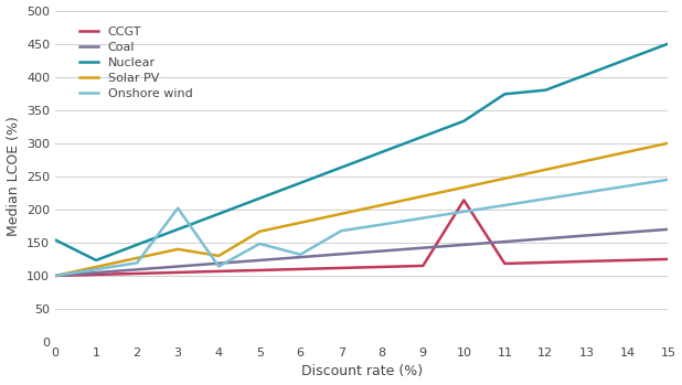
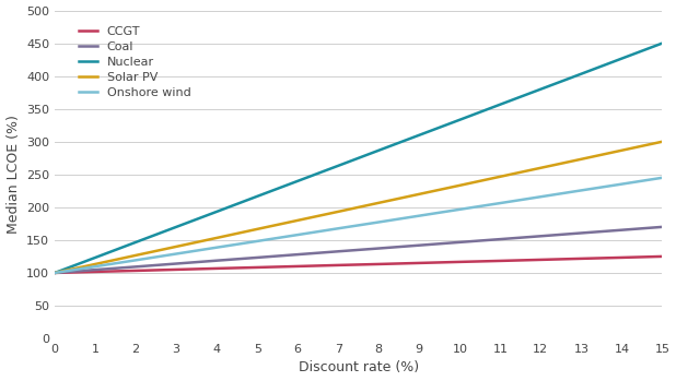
Nuclear/0: 154 -> 100
Onshore wind/3: 202 -> 129
Solar PV/4: 130 -> 153
Onshore wind/4: 114 -> 139
Onshore wind/6: 132 -> 158
CCGT/10: 214 -> 117
Nuclear/11: 374 -> 357
